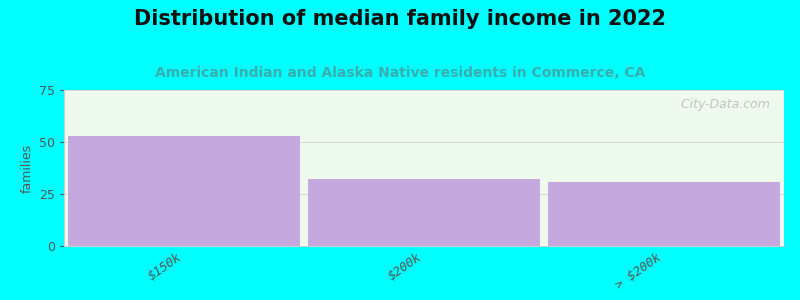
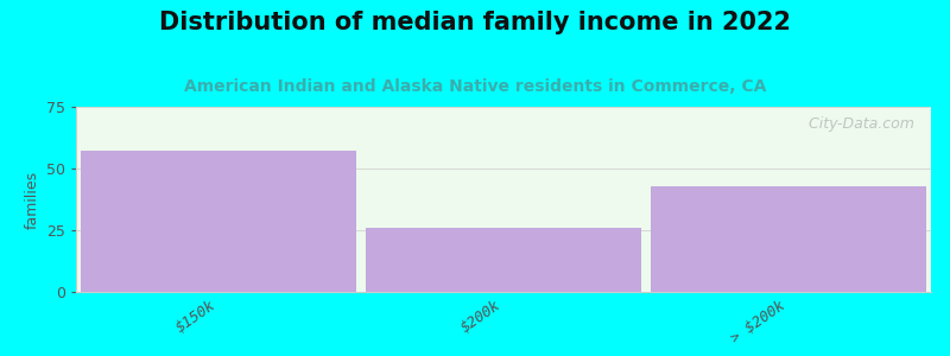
$150k: 53 -> 57
$200k: 32 -> 26
> $200k: 31 -> 43
